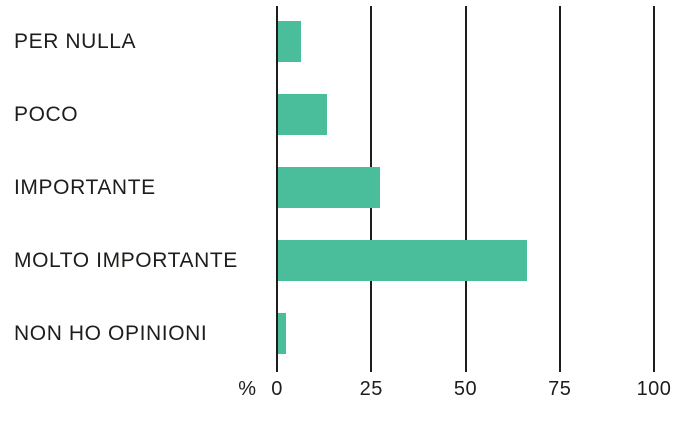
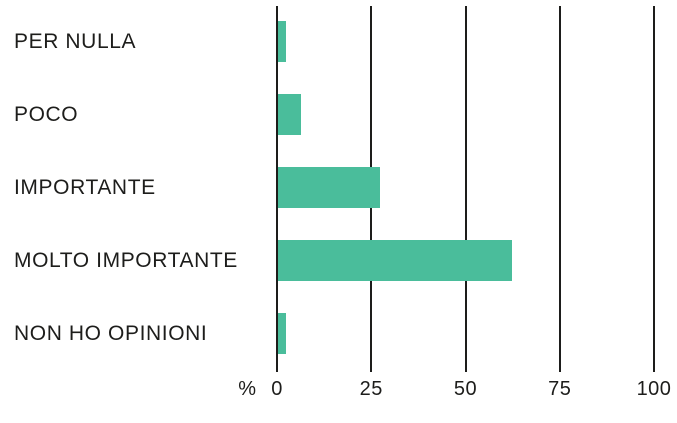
PER NULLA: 6 -> 2
POCO: 13 -> 6
MOLTO IMPORTANTE: 66 -> 62
